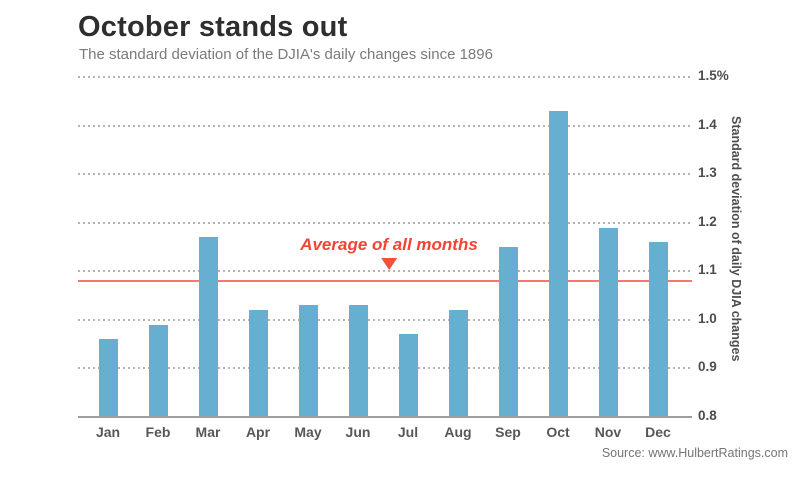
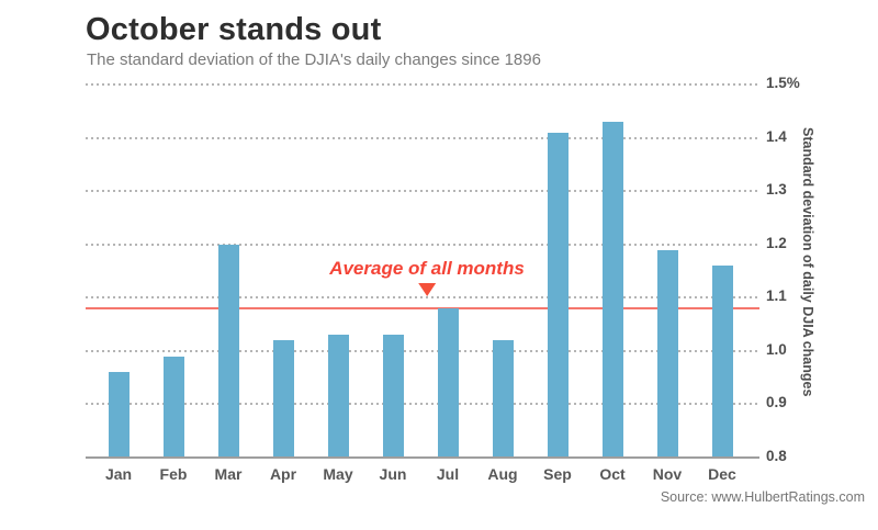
Mar: 1.17% -> 1.20%
Jul: 0.97% -> 1.08%
Sep: 1.15% -> 1.41%
